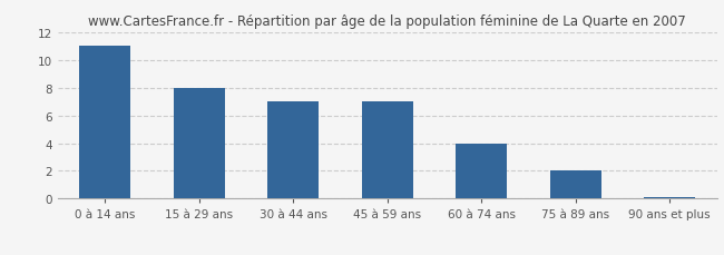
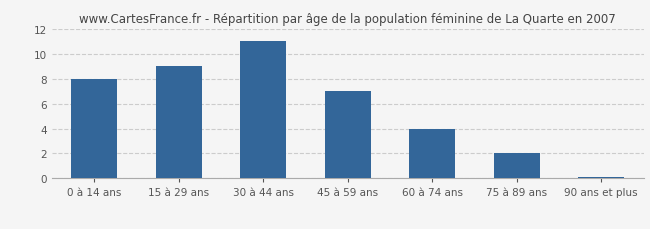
0 à 14 ans: 11.0 -> 8.0
15 à 29 ans: 8.0 -> 9.0
30 à 44 ans: 7.0 -> 11.0
